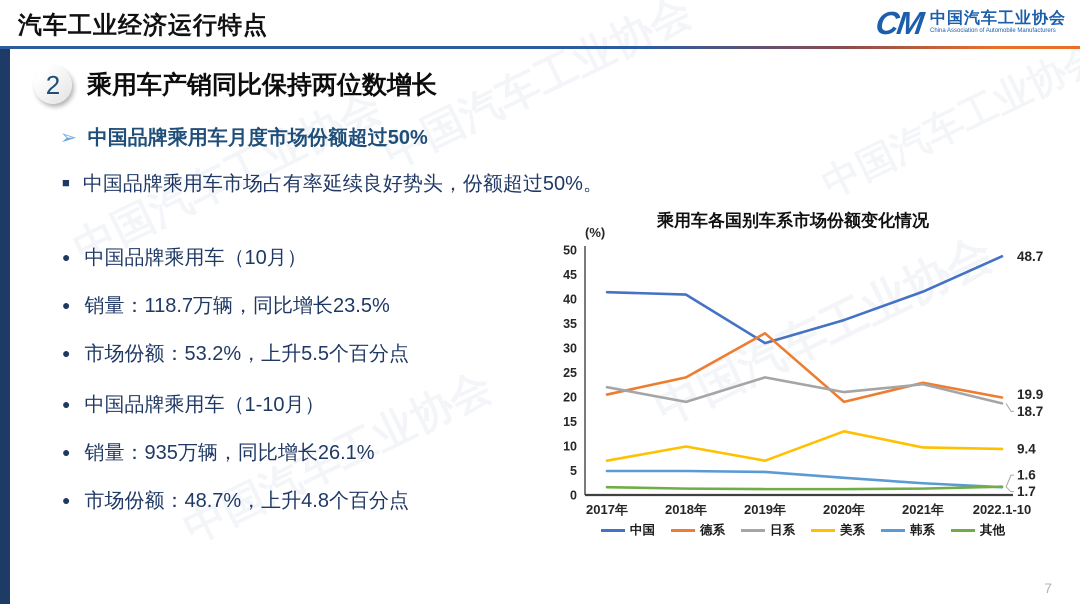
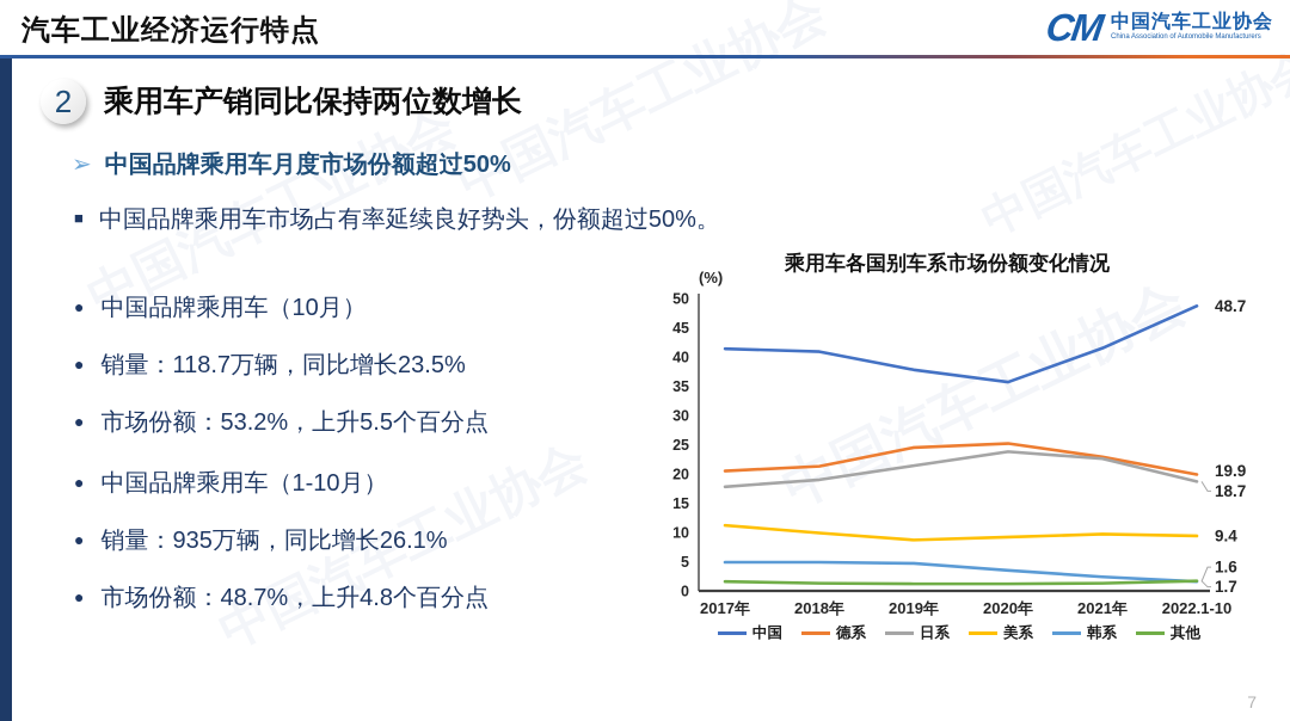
日系/2017年: 22 -> 18
美系/2017年: 7 -> 11
德系/2018年: 24 -> 21
中国/2019年: 31 -> 38
德系/2019年: 33 -> 24
日系/2019年: 24 -> 21
美系/2019年: 7 -> 9
德系/2020年: 19 -> 25
日系/2020年: 21 -> 24
美系/2020年: 13 -> 9
